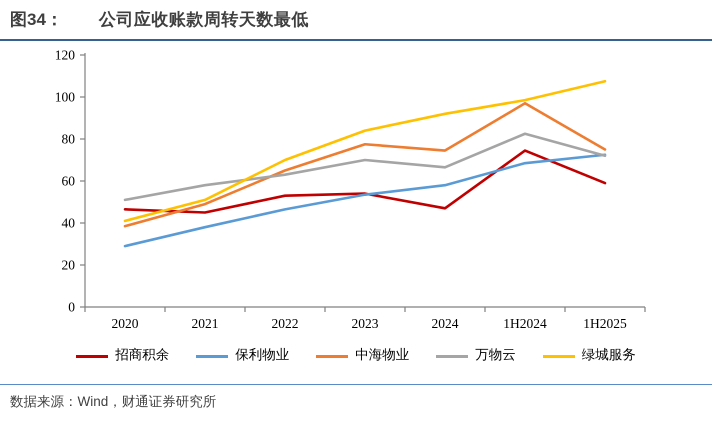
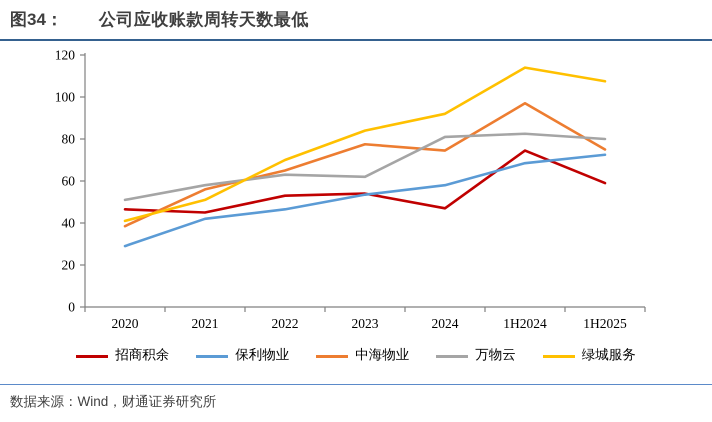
保利物业/2021: 38 -> 42
中海物业/2021: 49 -> 56
万物云/2023: 70 -> 62
万物云/2024: 66 -> 81
绿城服务/1H2024: 98 -> 114
万物云/1H2025: 72 -> 80
